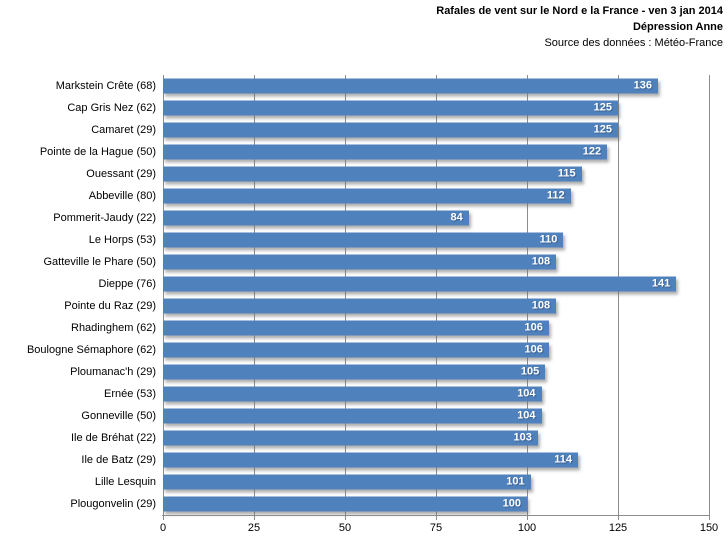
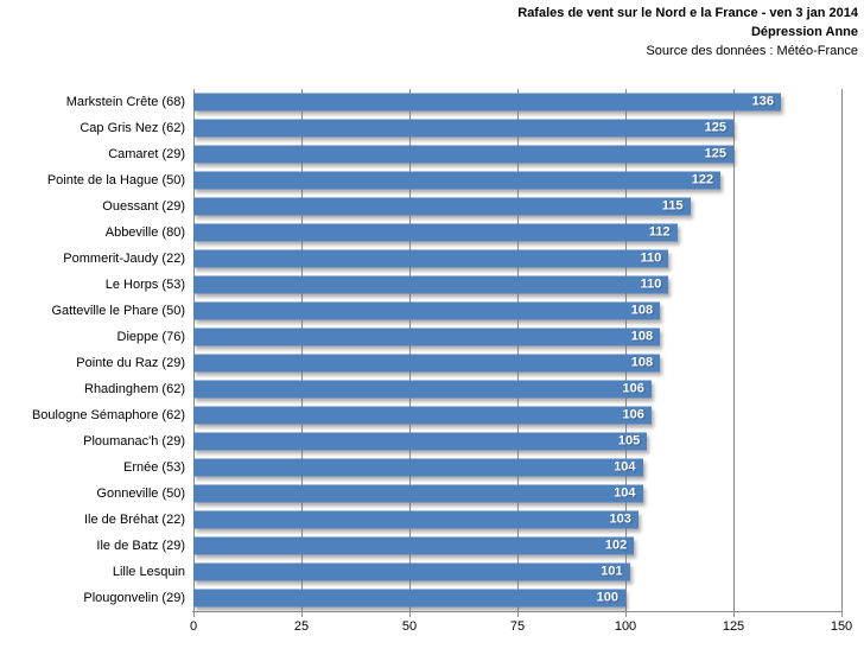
Pommerit-Jaudy (22): 84 -> 110
Dieppe (76): 141 -> 108
Ile de Batz (29): 114 -> 102
